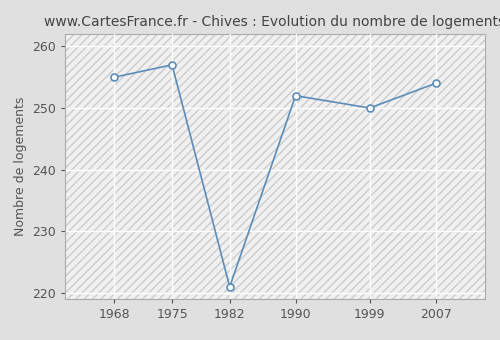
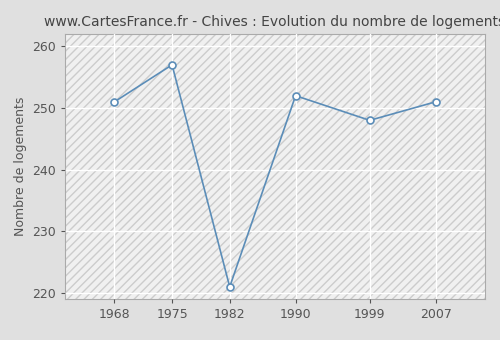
1968: 255 -> 251
1999: 250 -> 248
2007: 254 -> 251
